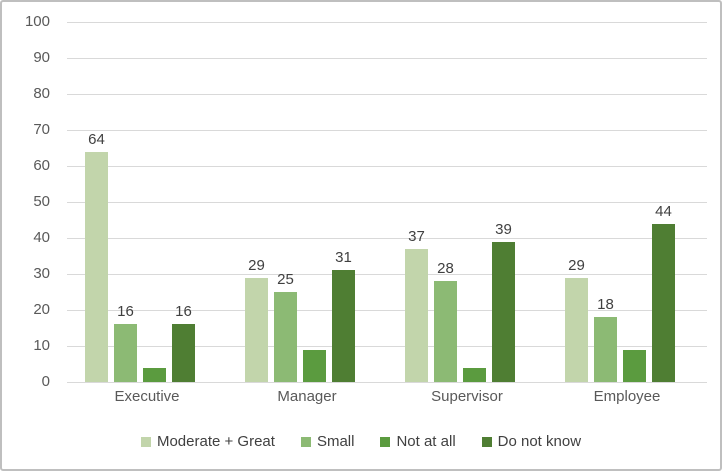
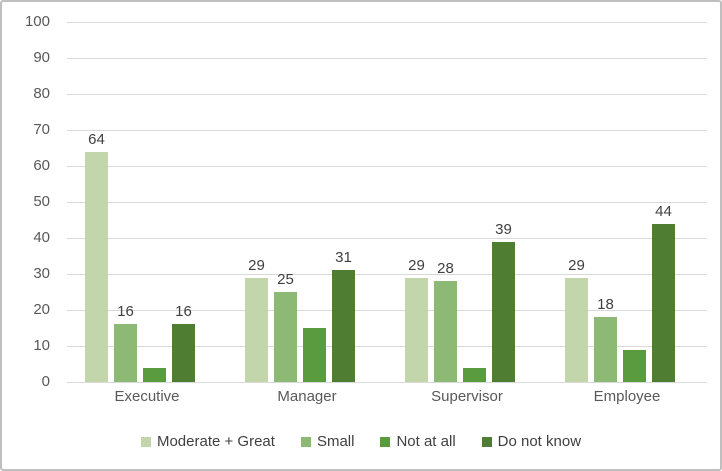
Not at all/Manager: 9 -> 15
Moderate + Great/Supervisor: 37 -> 29
